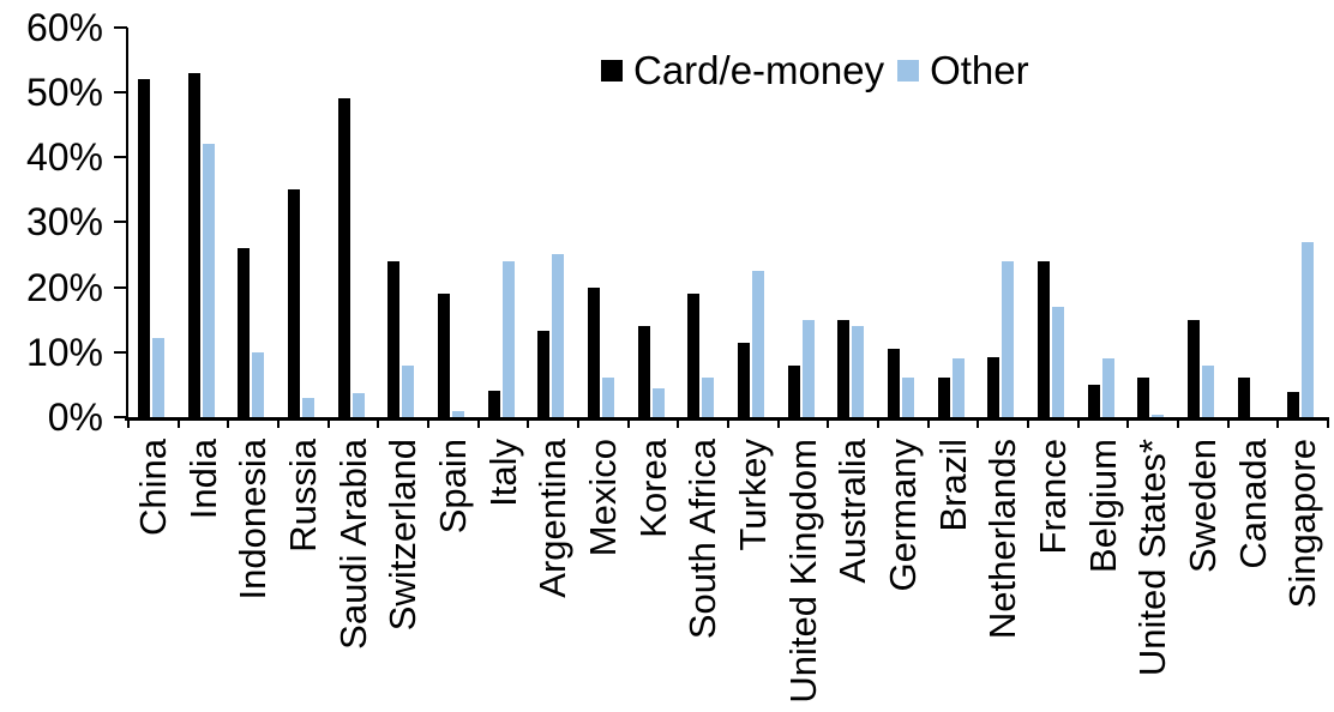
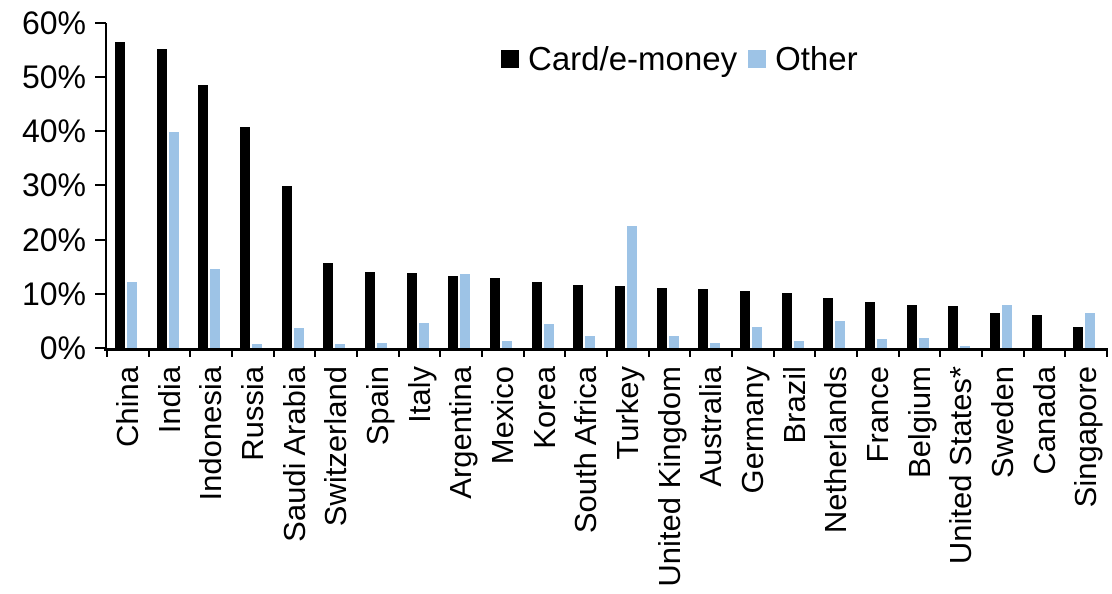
Card/e-money/China: 52% -> 56%
Card/e-money/India: 53% -> 55%
Other/India: 42% -> 40%
Card/e-money/Indonesia: 26% -> 49%
Other/Indonesia: 10% -> 14%
Card/e-money/Russia: 35% -> 41%
Other/Russia: 3% -> 1%
Card/e-money/Saudi Arabia: 49% -> 30%
Card/e-money/Switzerland: 24% -> 16%
Other/Switzerland: 8% -> 1%
Card/e-money/Spain: 19% -> 14%
Card/e-money/Italy: 4% -> 14%
Other/Italy: 24% -> 5%
Other/Argentina: 25% -> 14%
Card/e-money/Mexico: 20% -> 13%
Other/Mexico: 6% -> 1%
Card/e-money/Korea: 14% -> 12%
Card/e-money/South Africa: 19% -> 12%
Other/South Africa: 6% -> 2%
Card/e-money/United Kingdom: 8% -> 11%
Other/United Kingdom: 15% -> 2%
Card/e-money/Australia: 15% -> 11%
Other/Australia: 14% -> 1%
Other/Germany: 6% -> 4%
Card/e-money/Brazil: 6% -> 10%
Other/Brazil: 9% -> 1%
Other/Netherlands: 24% -> 5%
Card/e-money/France: 24% -> 8%
Other/France: 17% -> 2%
Card/e-money/Belgium: 5% -> 8%
Other/Belgium: 9% -> 2%
Card/e-money/United States*: 6% -> 8%
Card/e-money/Sweden: 15% -> 6%
Other/Singapore: 27% -> 6%
